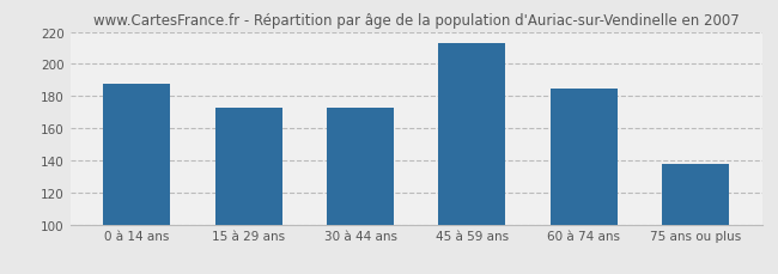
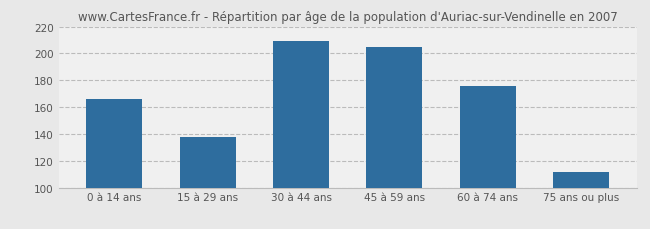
0 à 14 ans: 188 -> 166
15 à 29 ans: 173 -> 138
30 à 44 ans: 173 -> 209
45 à 59 ans: 213 -> 205
60 à 74 ans: 185 -> 176
75 ans ou plus: 138 -> 112
